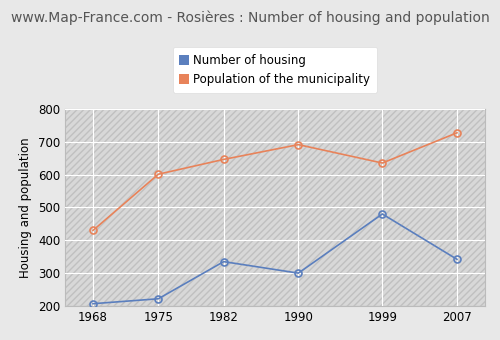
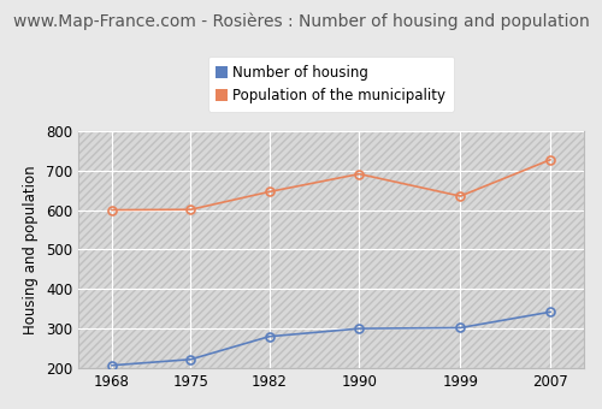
Population of the municipality/1968: 430 -> 600
Number of housing/1982: 335 -> 280
Number of housing/1999: 480 -> 302
